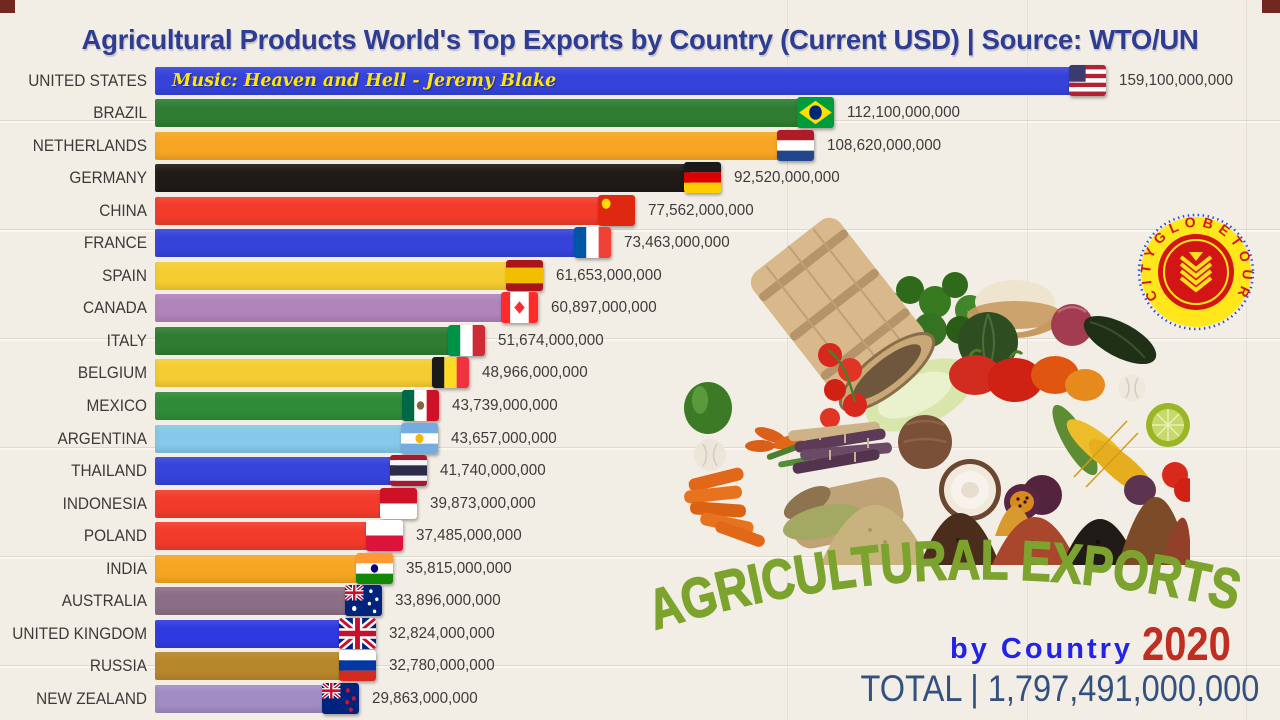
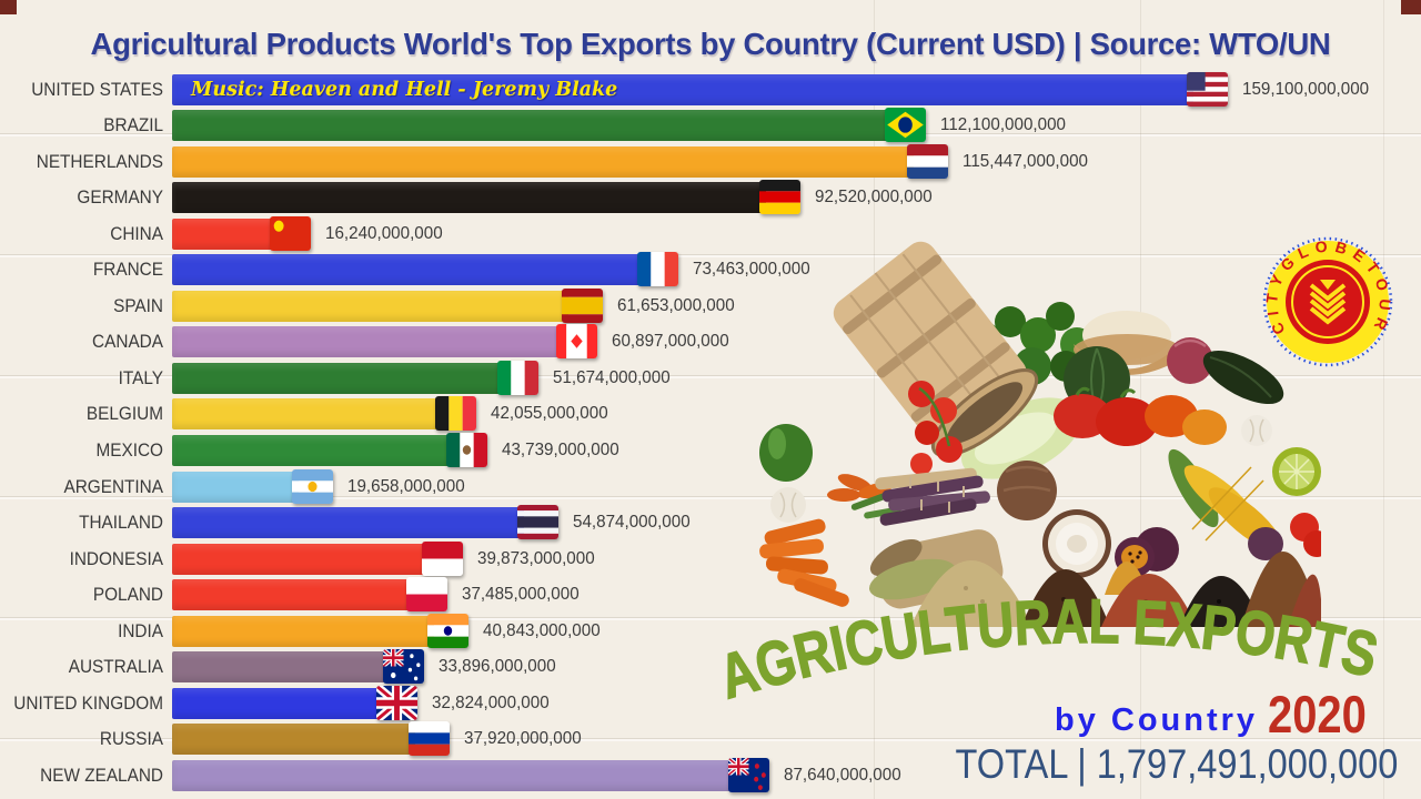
NETHERLANDS: 108,620,000,000 -> 115,447,000,000
CHINA: 77,562,000,000 -> 16,240,000,000
BELGIUM: 48,966,000,000 -> 42,055,000,000
ARGENTINA: 43,657,000,000 -> 19,658,000,000
THAILAND: 41,740,000,000 -> 54,874,000,000
INDIA: 35,815,000,000 -> 40,843,000,000
RUSSIA: 32,780,000,000 -> 37,920,000,000
NEW ZEALAND: 29,863,000,000 -> 87,640,000,000
